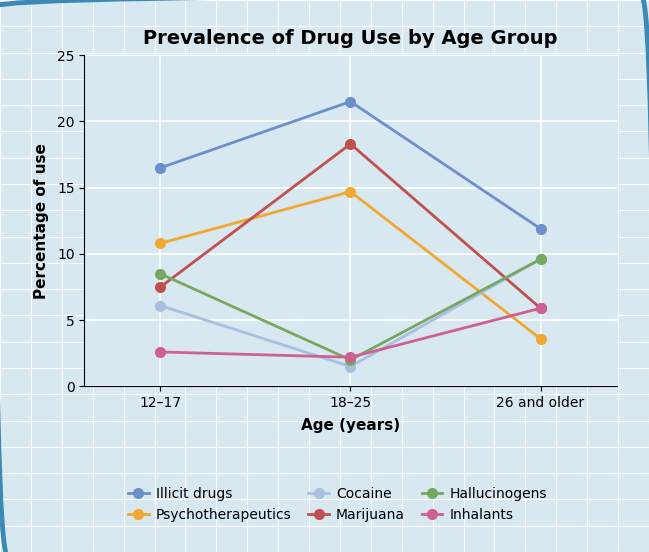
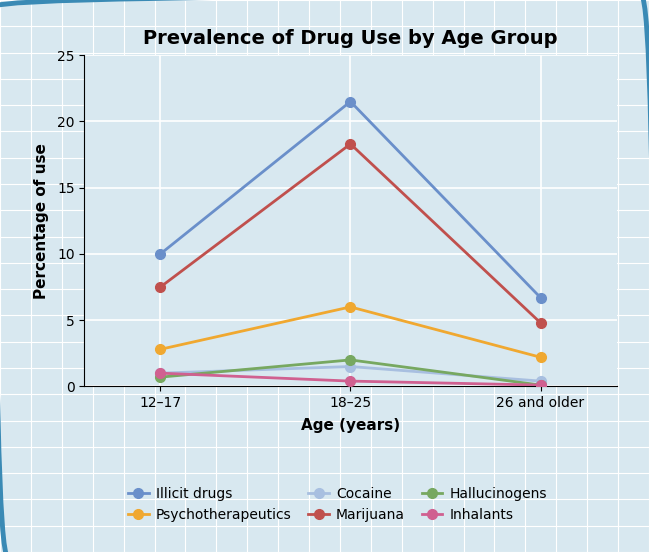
Illicit drugs/12–17: 16.5 -> 10.0
Psychotherapeutics/12–17: 10.8 -> 2.8
Cocaine/12–17: 6.1 -> 1.0
Hallucinogens/12–17: 8.5 -> 0.7
Inhalants/12–17: 2.6 -> 1.0
Psychotherapeutics/18–25: 14.7 -> 6.0
Inhalants/18–25: 2.2 -> 0.4
Illicit drugs/26 and older: 11.9 -> 6.7
Psychotherapeutics/26 and older: 3.6 -> 2.2
Cocaine/26 and older: 9.6 -> 0.4
Marijuana/26 and older: 5.9 -> 4.8
Hallucinogens/26 and older: 9.6 -> 0.1
Inhalants/26 and older: 5.9 -> 0.1
